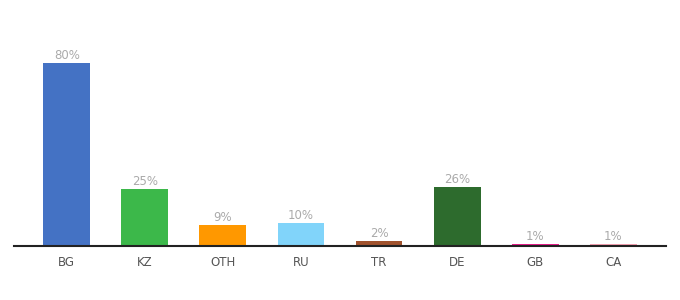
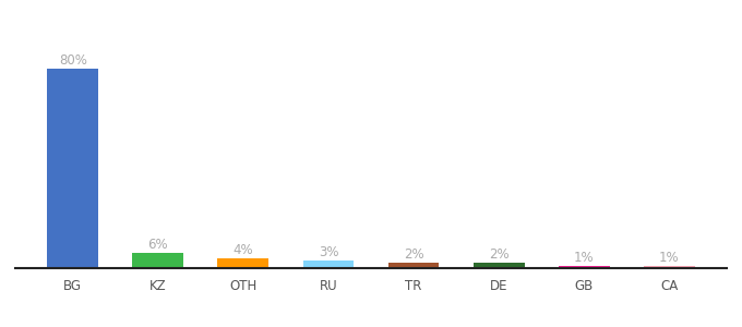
KZ: 25% -> 6%
OTH: 9% -> 4%
RU: 10% -> 3%
DE: 26% -> 2%
